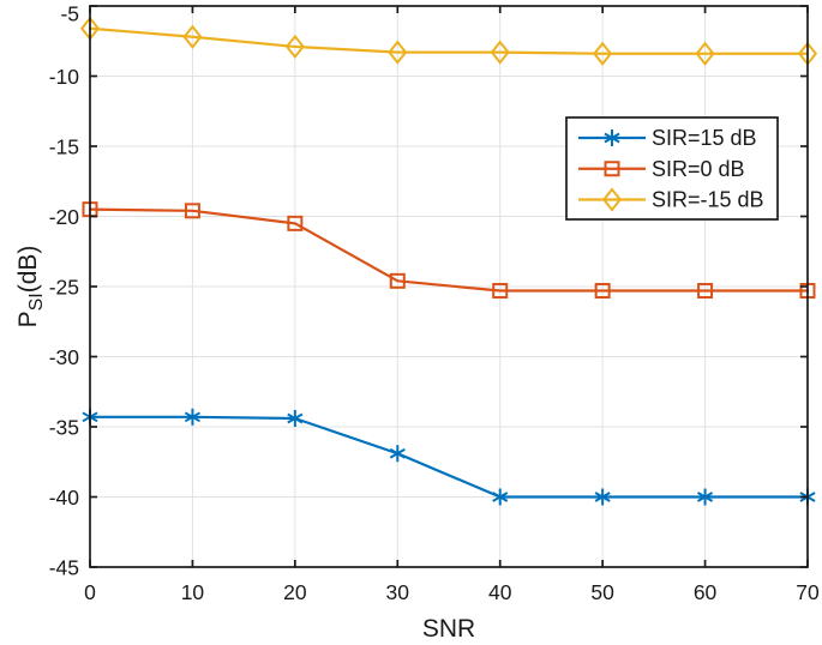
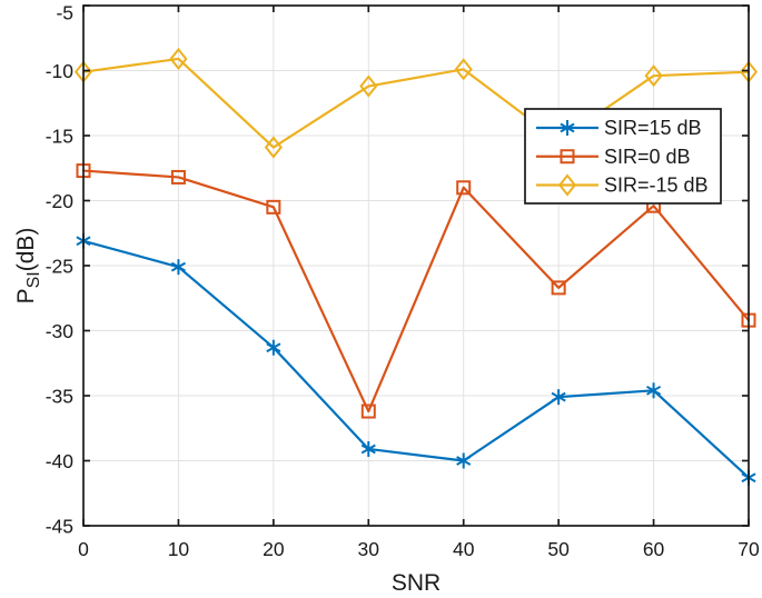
SIR=15 dB/0: -34.3 -> -23.1
SIR=0 dB/0: -19.5 -> -17.7
SIR=-15 dB/0: -6.6 -> -10.1
SIR=15 dB/10: -34.3 -> -25.1
SIR=0 dB/10: -19.6 -> -18.2
SIR=-15 dB/10: -7.2 -> -9.1
SIR=15 dB/20: -34.4 -> -31.3
SIR=-15 dB/20: -7.9 -> -15.9
SIR=15 dB/30: -36.9 -> -39.1
SIR=0 dB/30: -24.6 -> -36.2
SIR=-15 dB/30: -8.3 -> -11.2
SIR=0 dB/40: -25.3 -> -19.0
SIR=-15 dB/40: -8.3 -> -9.9
SIR=15 dB/50: -40.0 -> -35.1
SIR=0 dB/50: -25.3 -> -26.7
SIR=-15 dB/50: -8.4 -> -15.4
SIR=15 dB/60: -40.0 -> -34.6
SIR=0 dB/60: -25.3 -> -20.4
SIR=-15 dB/60: -8.4 -> -10.4
SIR=15 dB/70: -40.0 -> -41.3
SIR=0 dB/70: -25.3 -> -29.2
SIR=-15 dB/70: -8.4 -> -10.1
